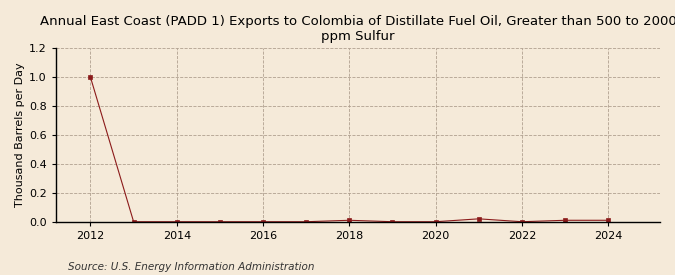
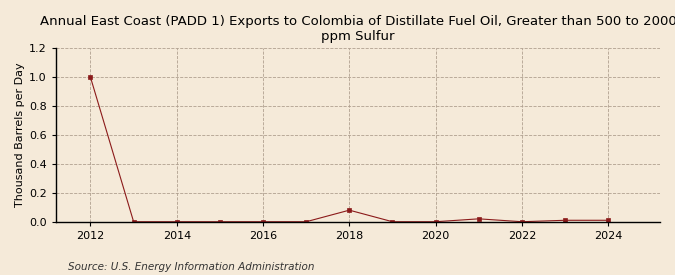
2018: 0.01 -> 0.08
